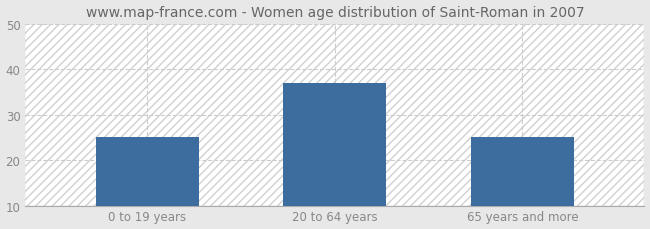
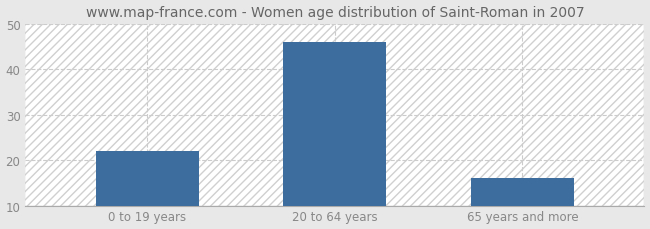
0 to 19 years: 25 -> 22
20 to 64 years: 37 -> 46
65 years and more: 25 -> 16
